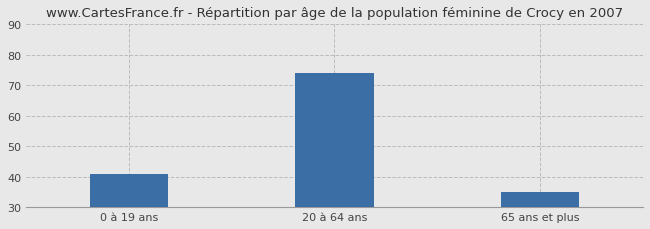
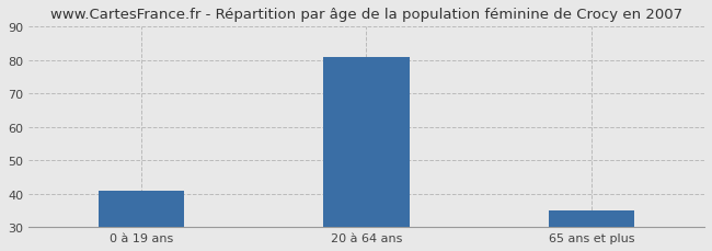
20 à 64 ans: 74 -> 81
